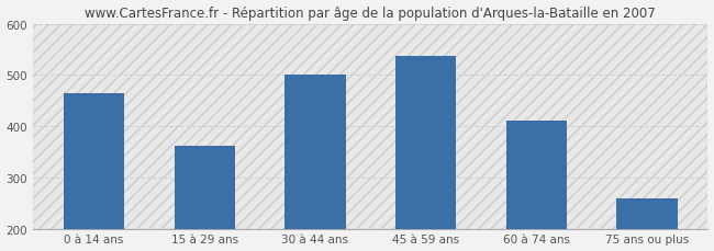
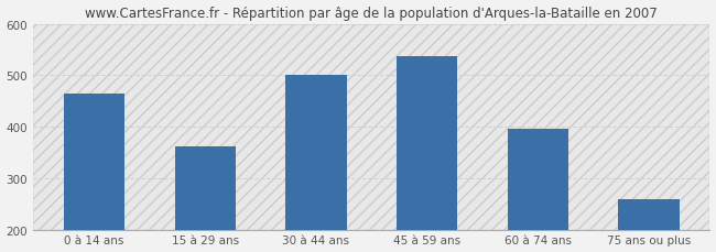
60 à 74 ans: 410 -> 395
